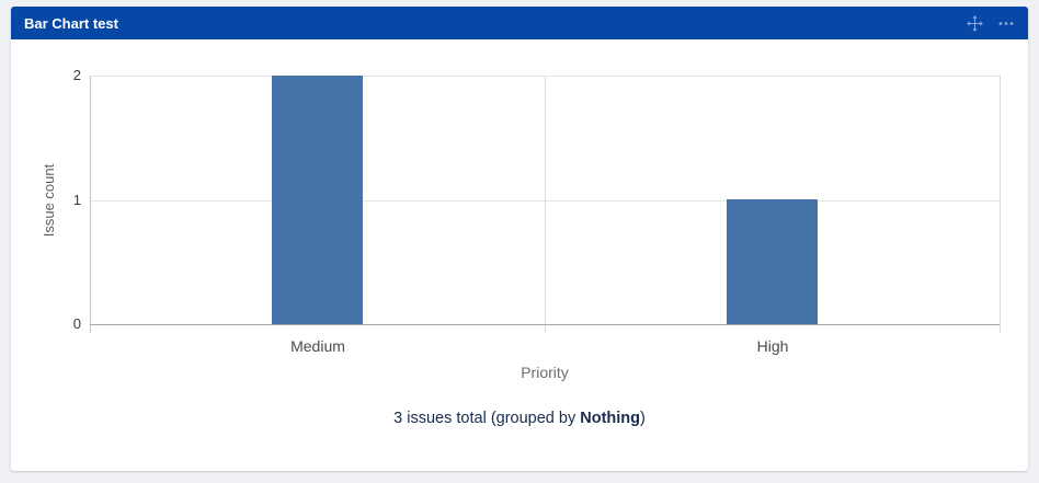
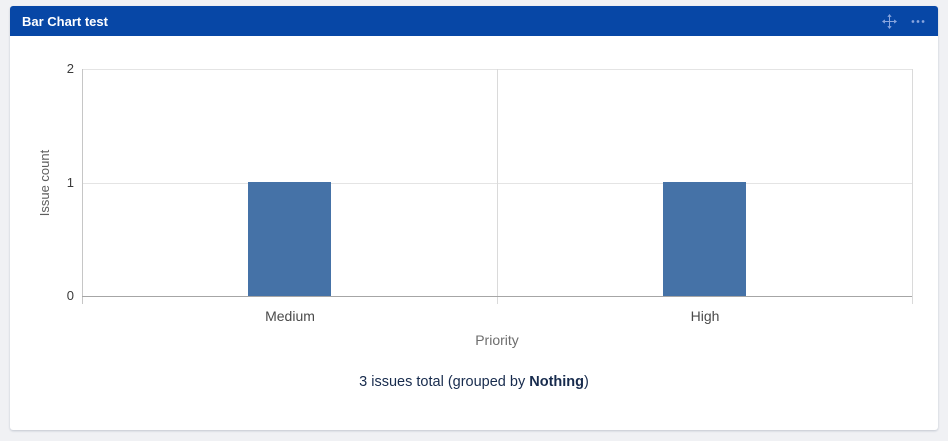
Medium: 2 -> 1
